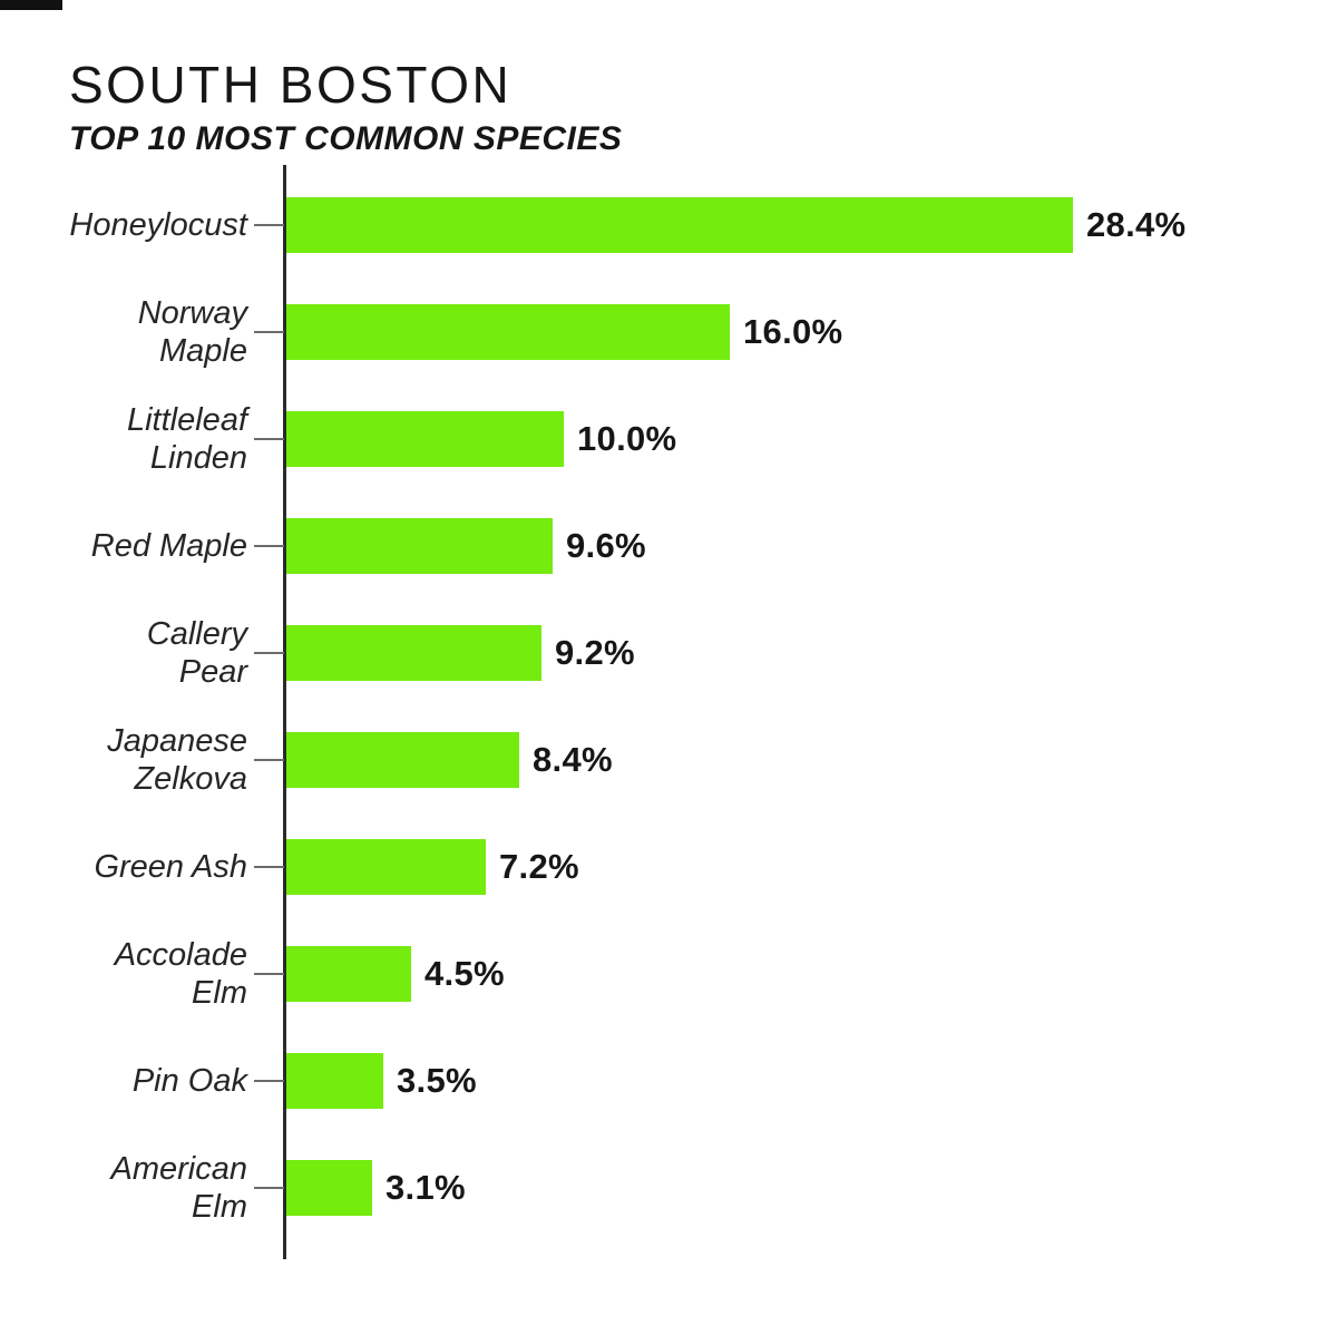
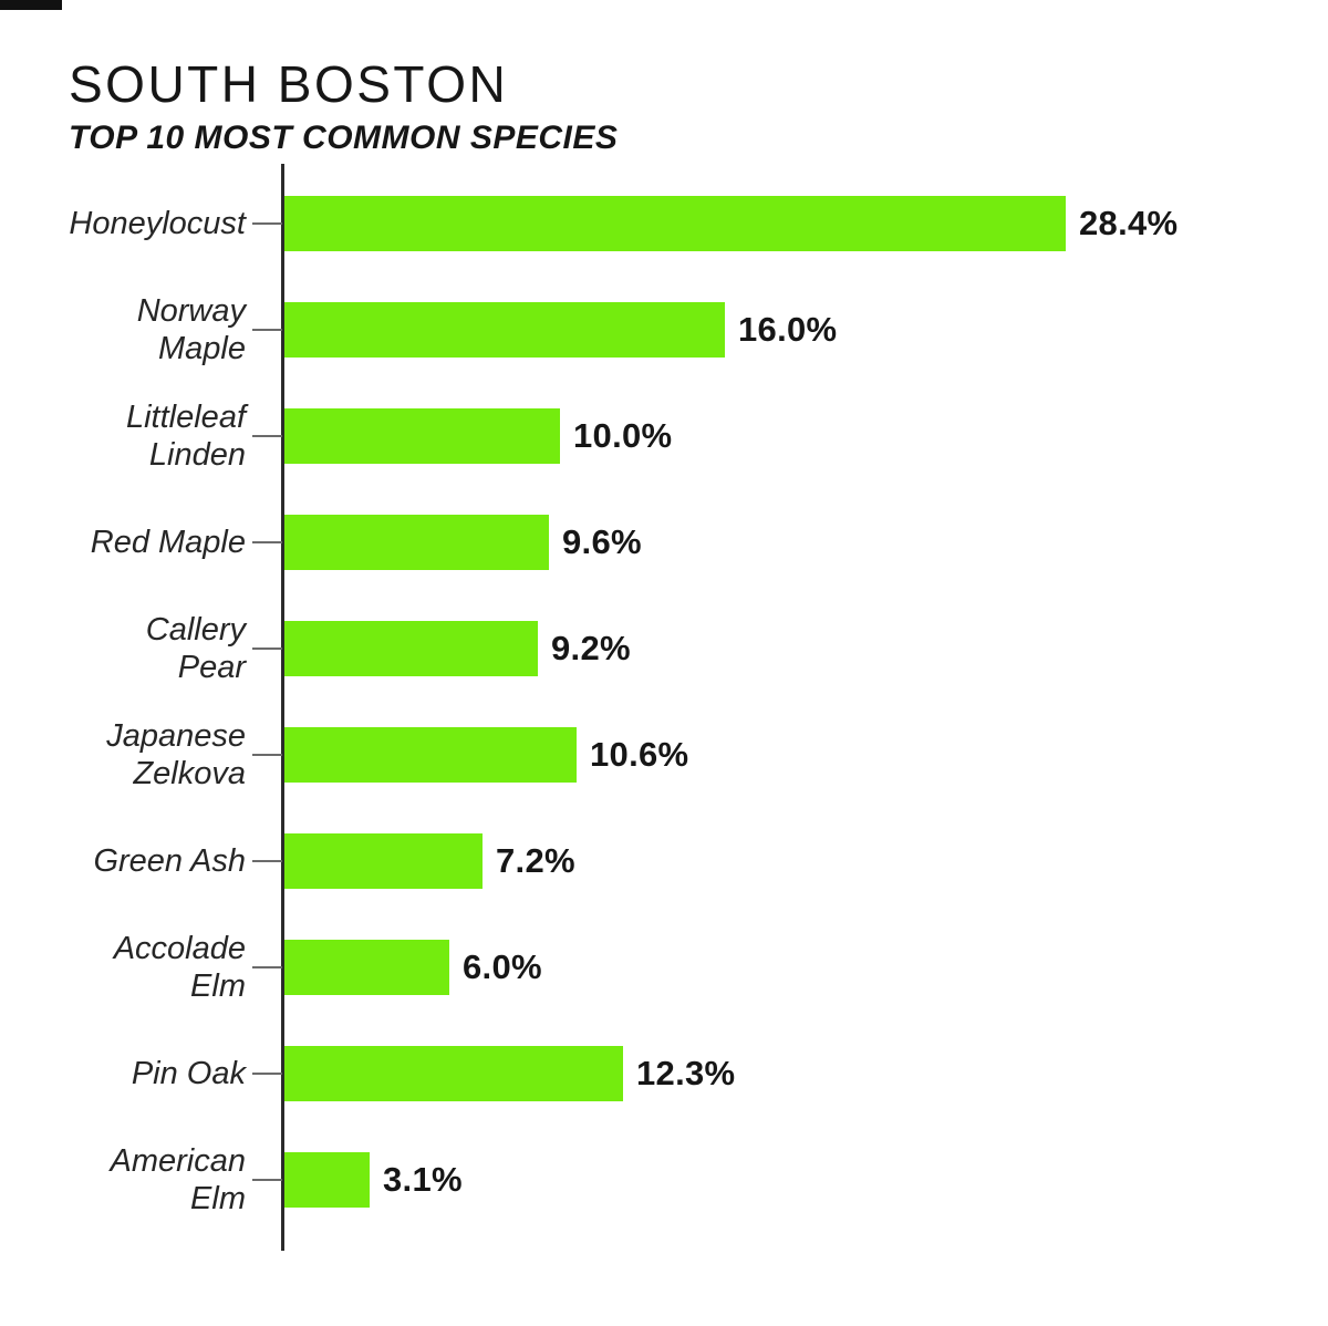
Japanese Zelkova: 8.4% -> 10.6%
Accolade Elm: 4.5% -> 6.0%
Pin Oak: 3.5% -> 12.3%
